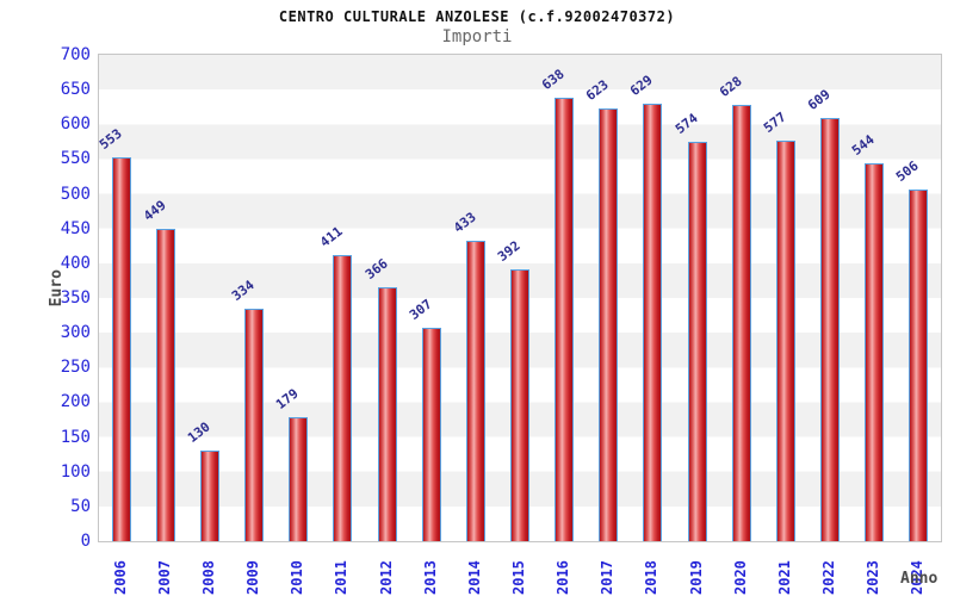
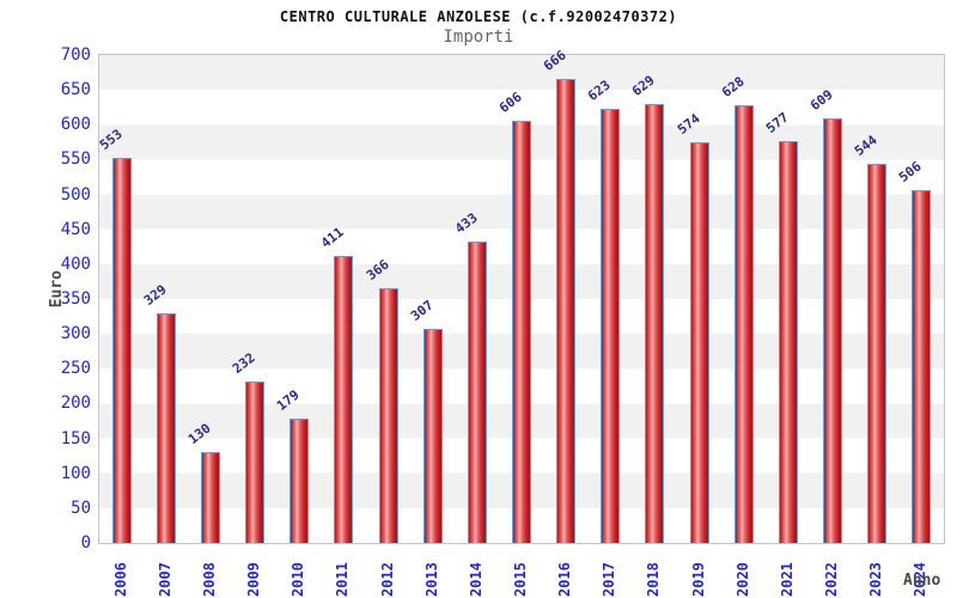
2007: 449 -> 329
2009: 334 -> 232
2015: 392 -> 606
2016: 638 -> 666
